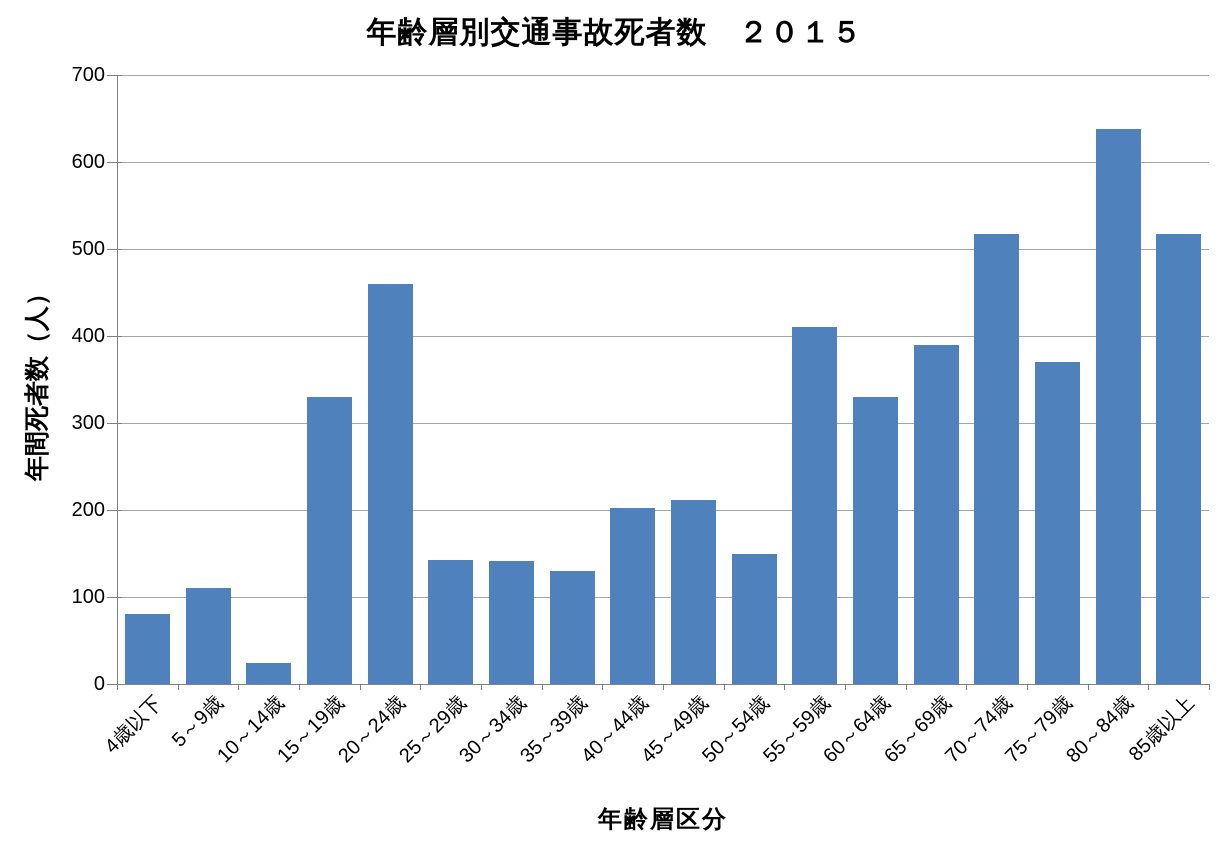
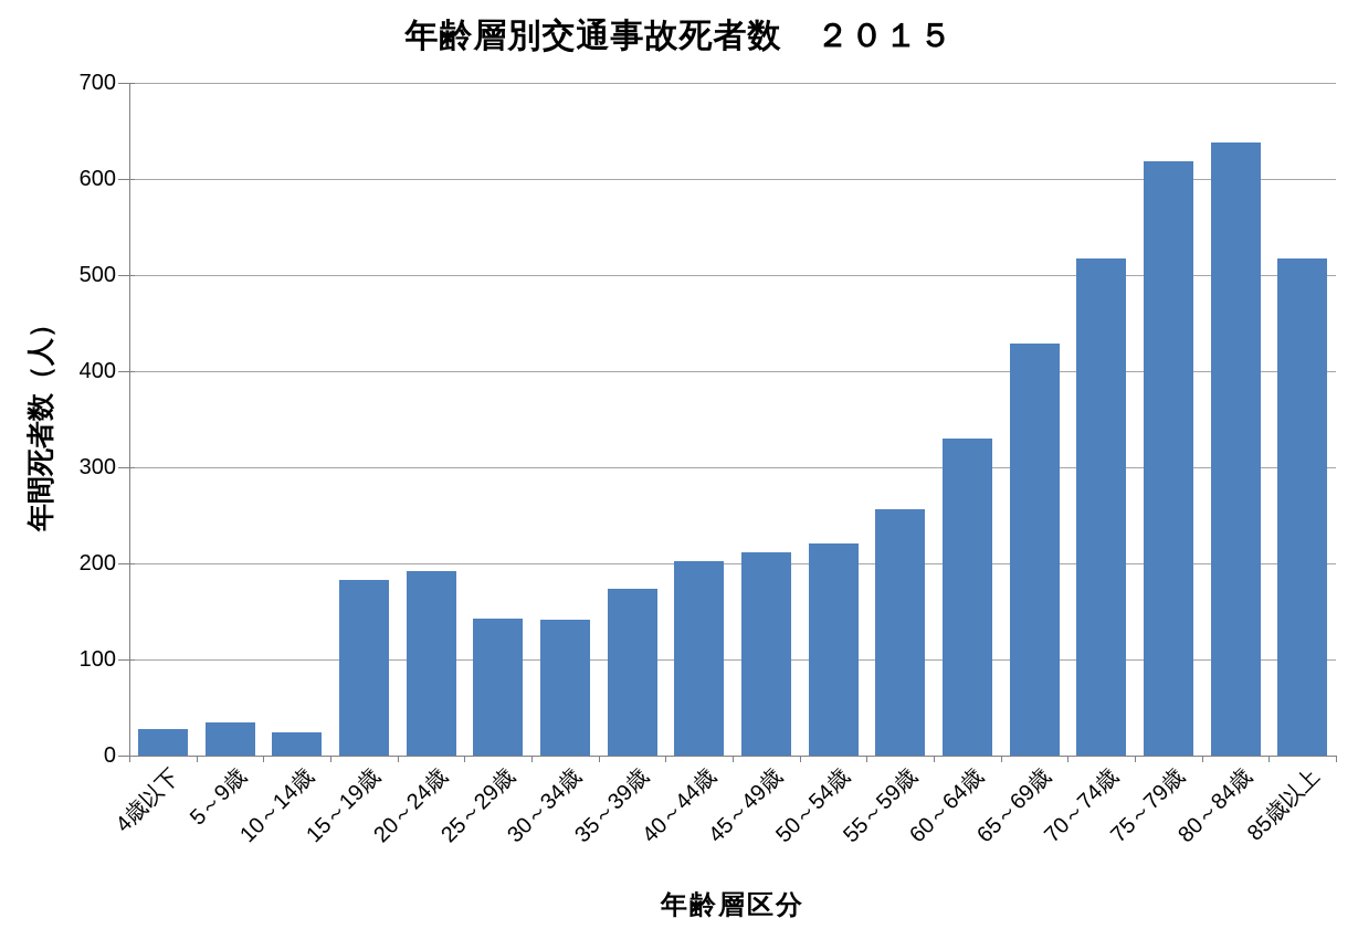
4歳以下: 80 -> 30
5～9歳: 110 -> 30
15～19歳: 330 -> 180
20～24歳: 460 -> 190
35～39歳: 130 -> 170
50～54歳: 150 -> 220
55～59歳: 410 -> 260
65～69歳: 390 -> 430
75～79歳: 370 -> 620
